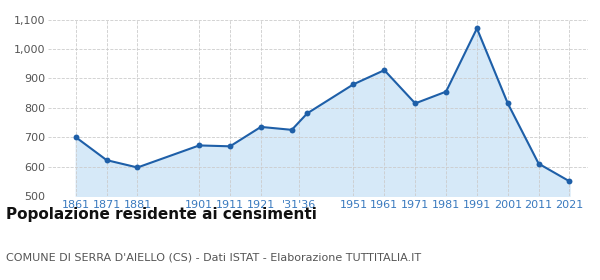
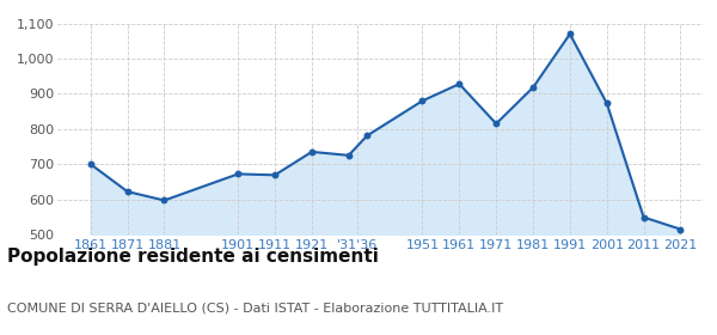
1981: 855 -> 918
2001: 815 -> 873
2011: 610 -> 549
2021: 550 -> 515
